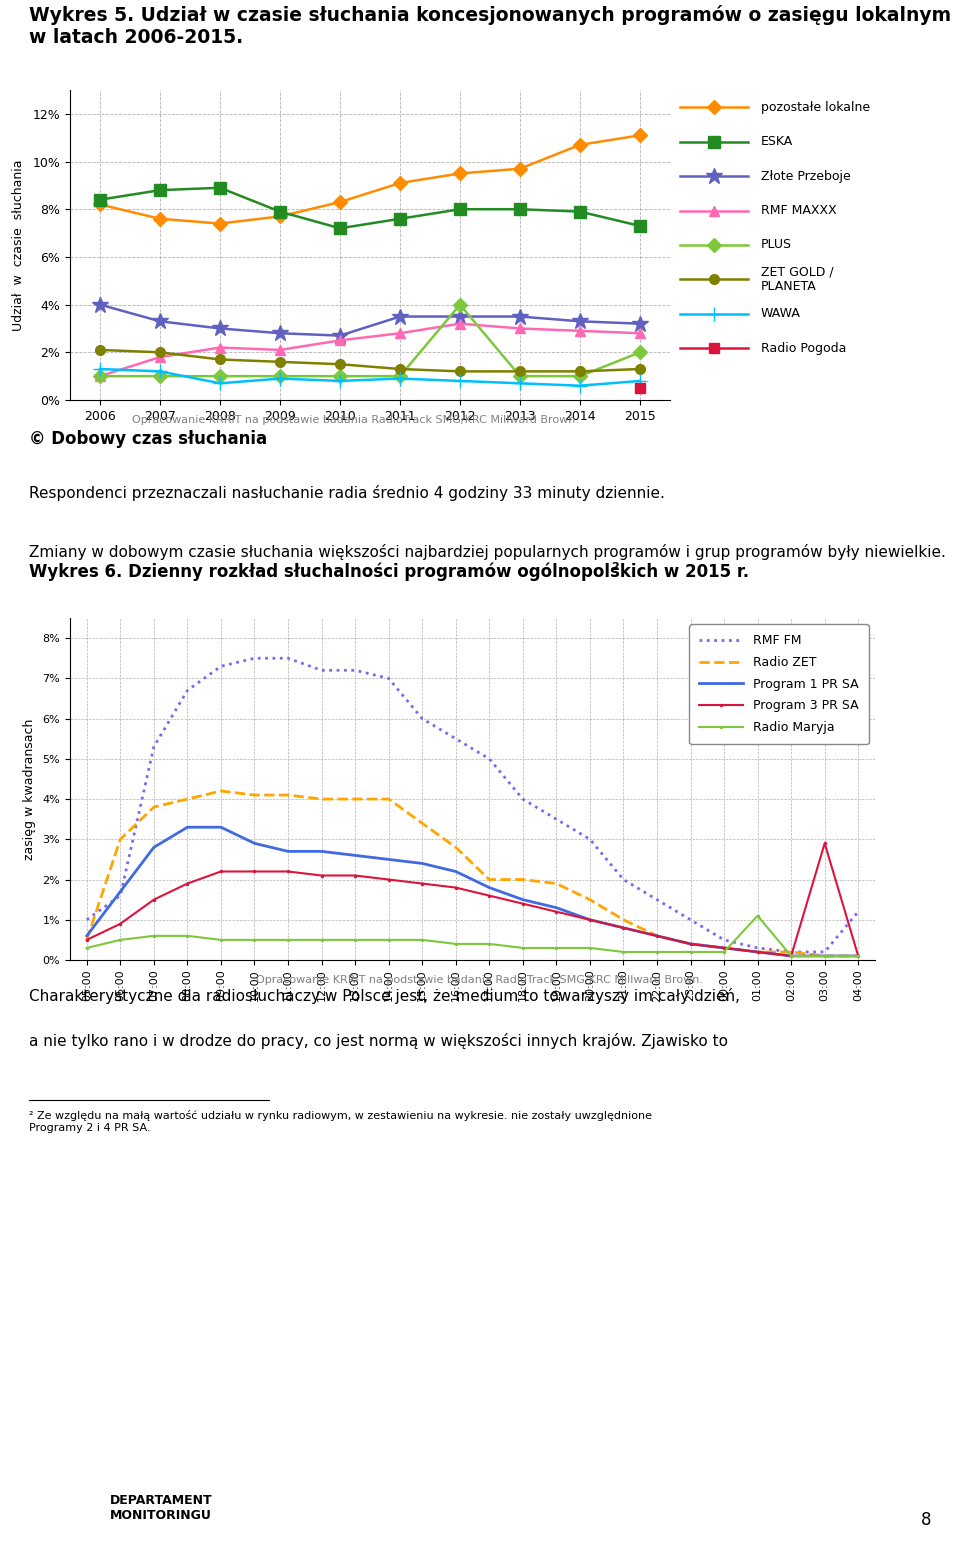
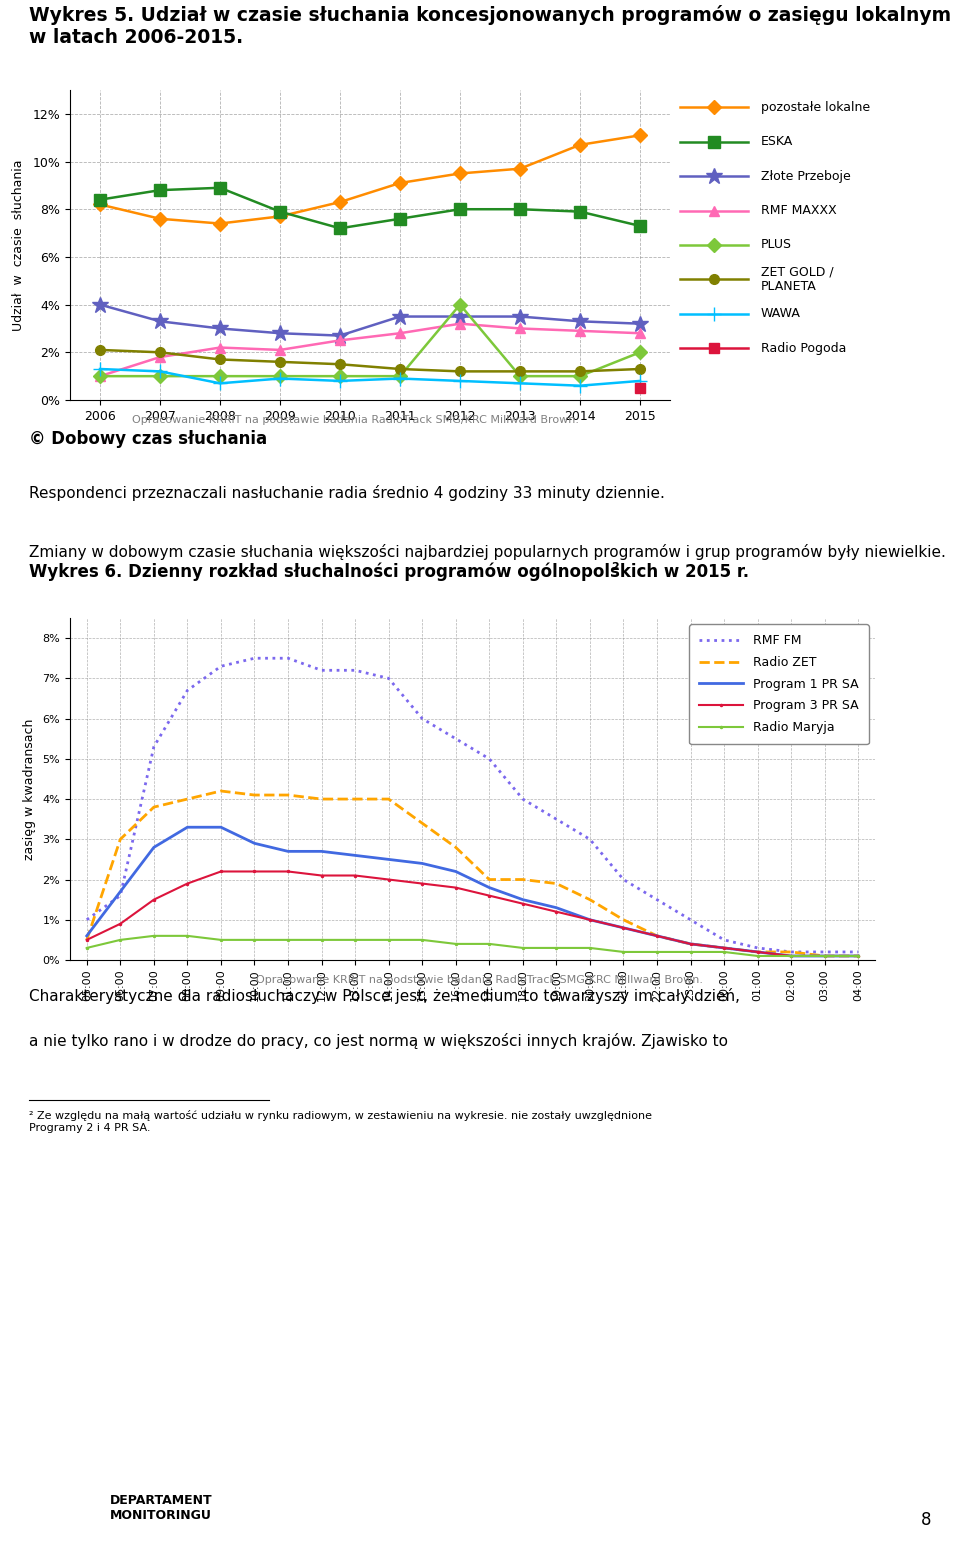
Radio Maryja/01:00: 1.1% -> 0.1%
Program 3 PR SA/03:00: 2.9% -> 0.1%
RMF FM/04:00: 1.2% -> 0.2%
